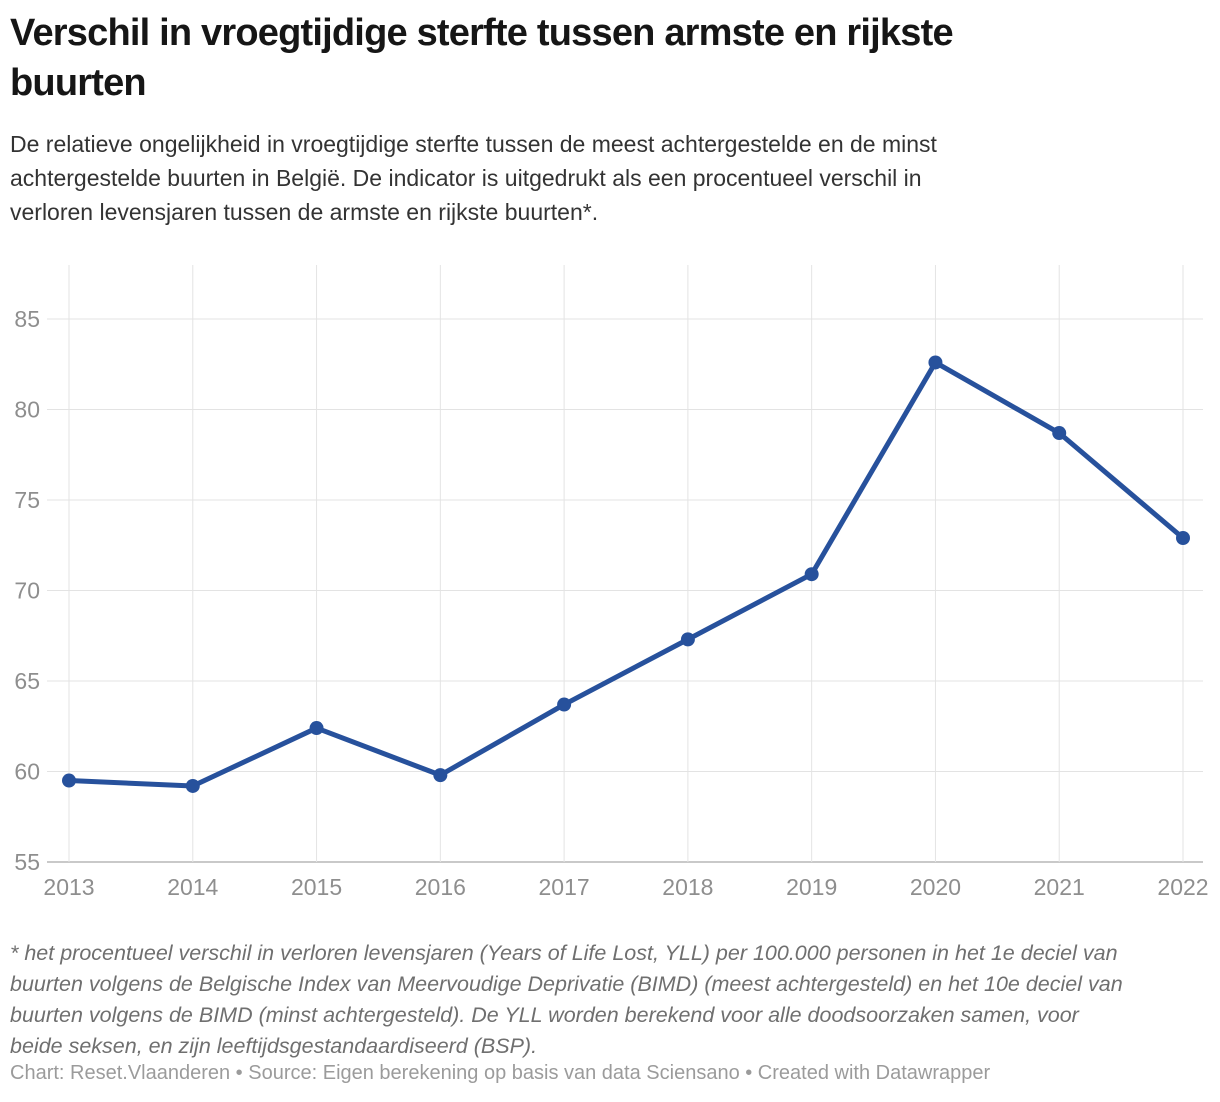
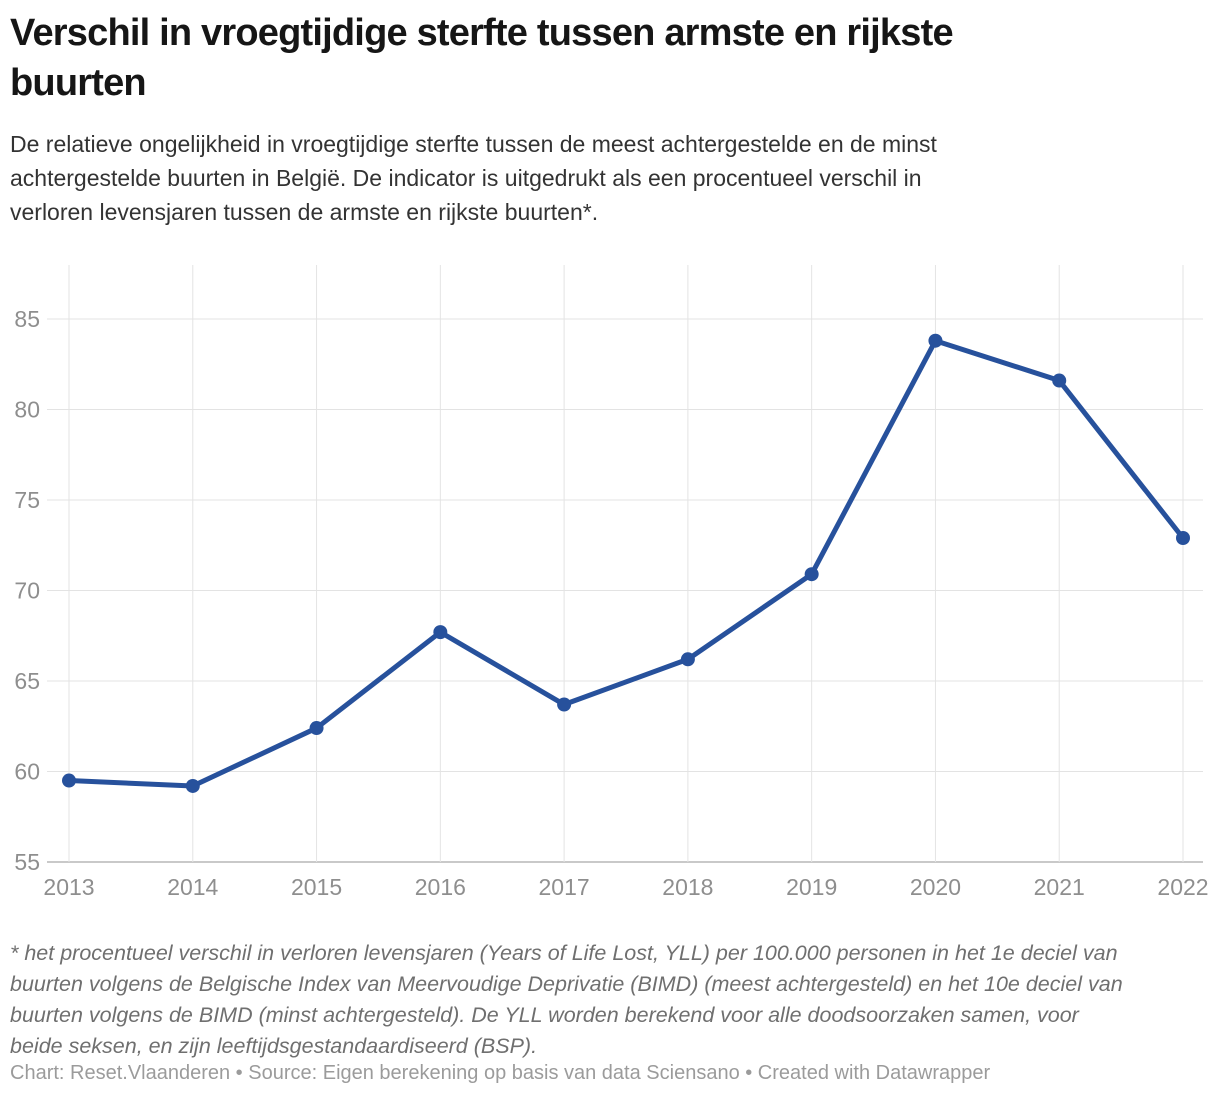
2016: 59.8 -> 67.7
2018: 67.3 -> 66.2
2020: 82.6 -> 83.8
2021: 78.7 -> 81.6
